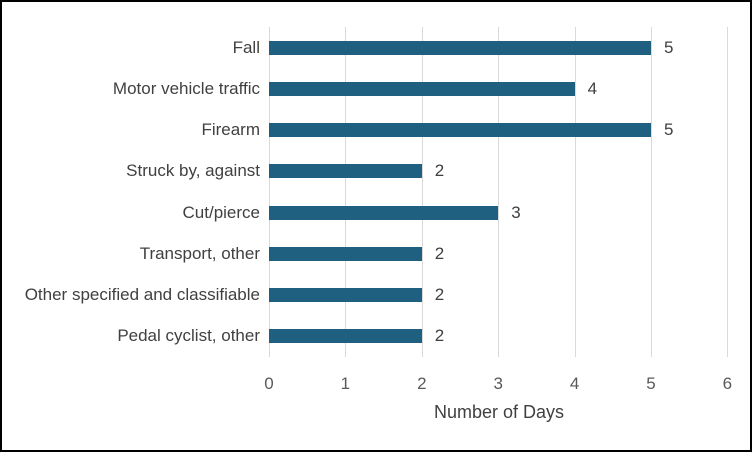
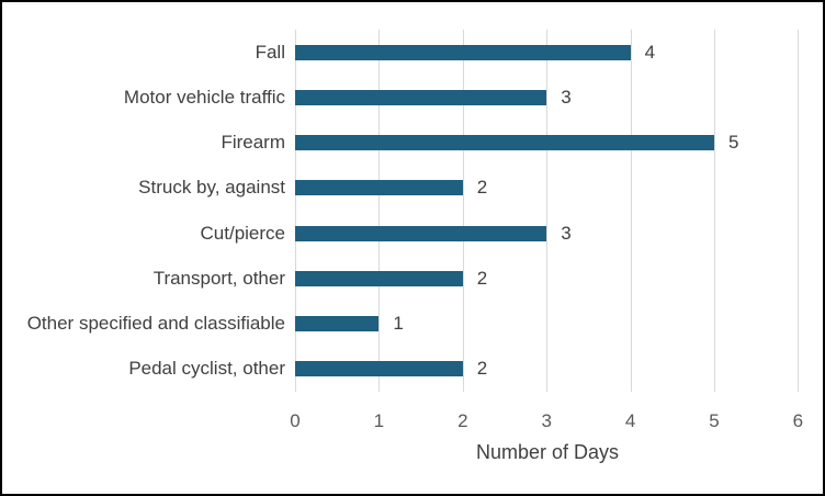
Fall: 5 -> 4
Motor vehicle traffic: 4 -> 3
Other specified and classifiable: 2 -> 1
